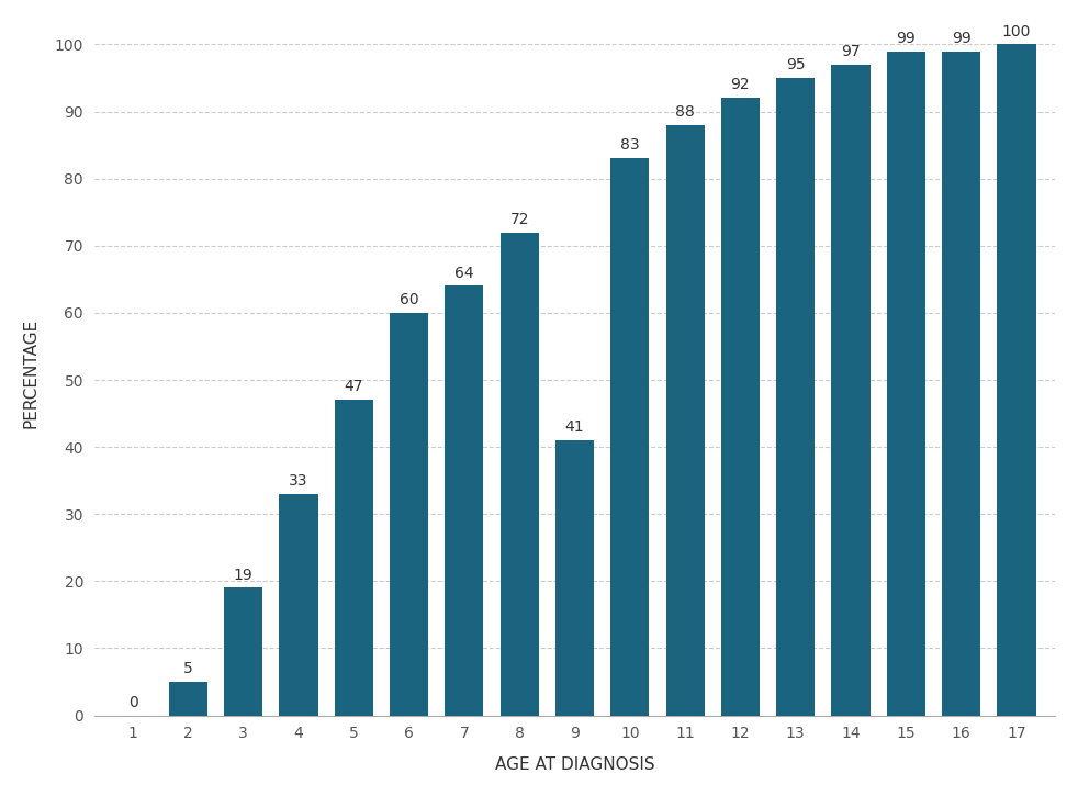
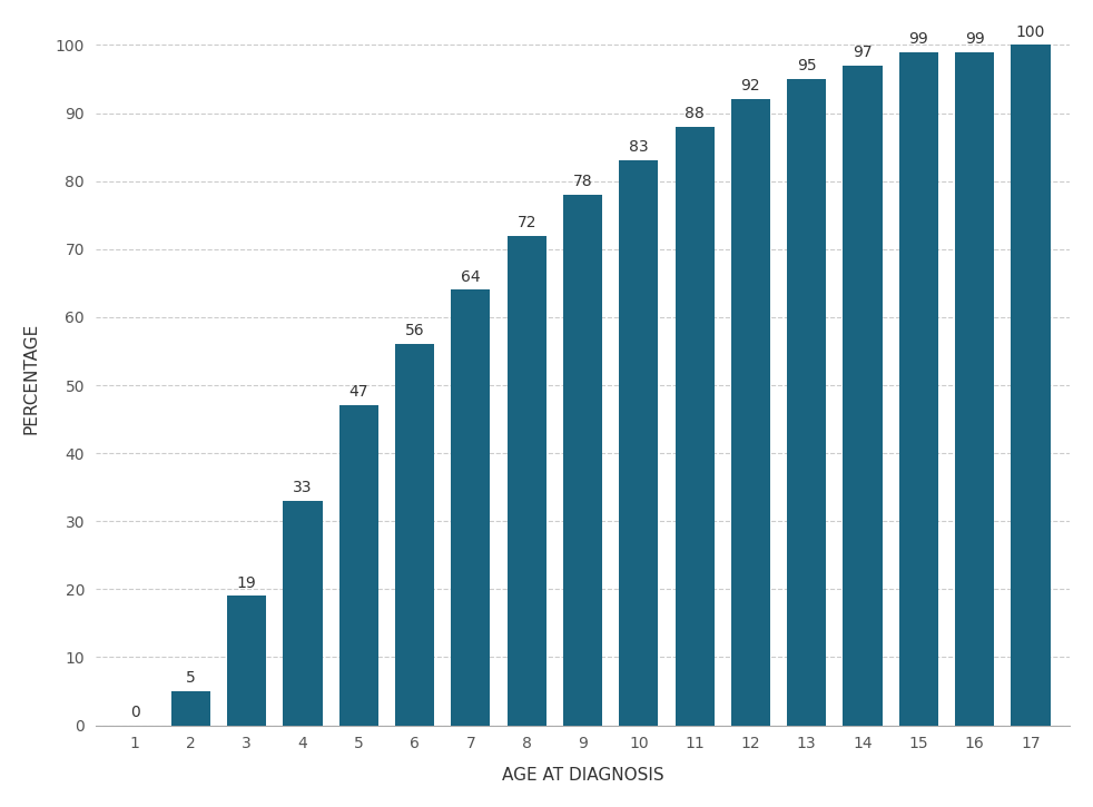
6: 60 -> 56
9: 41 -> 78
